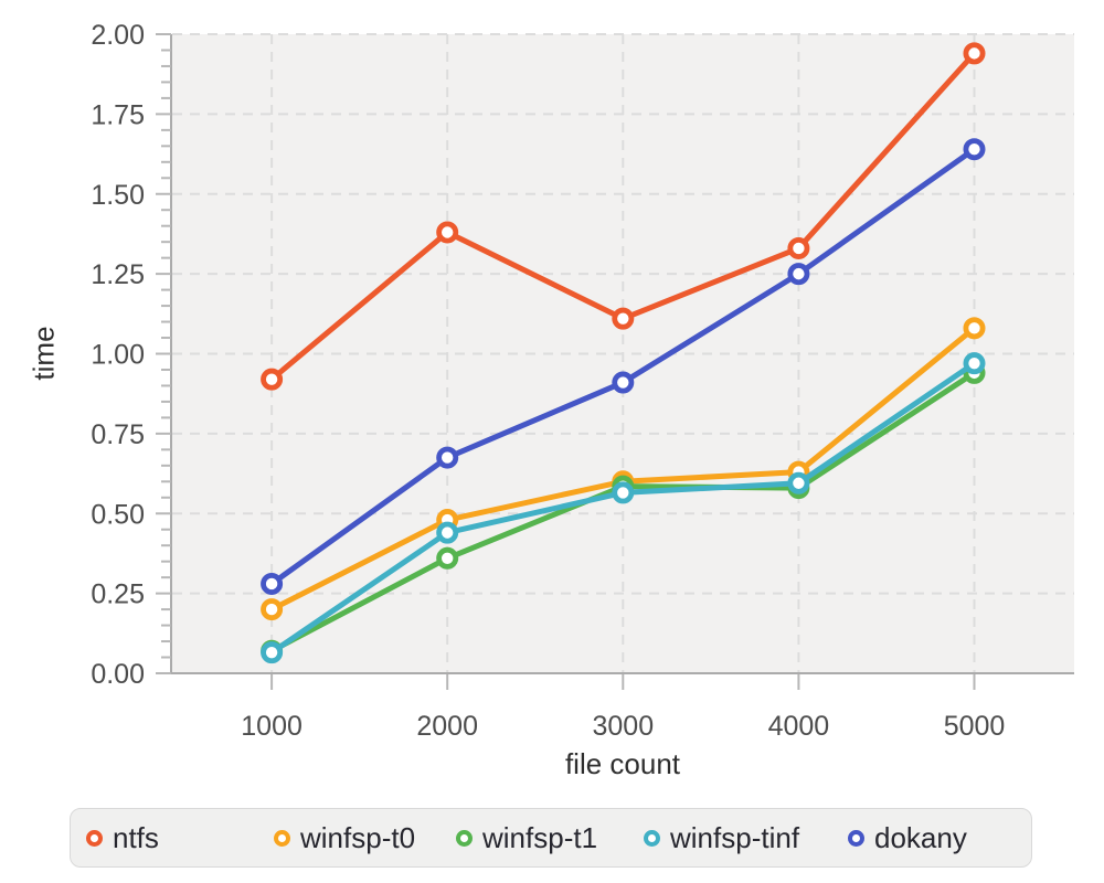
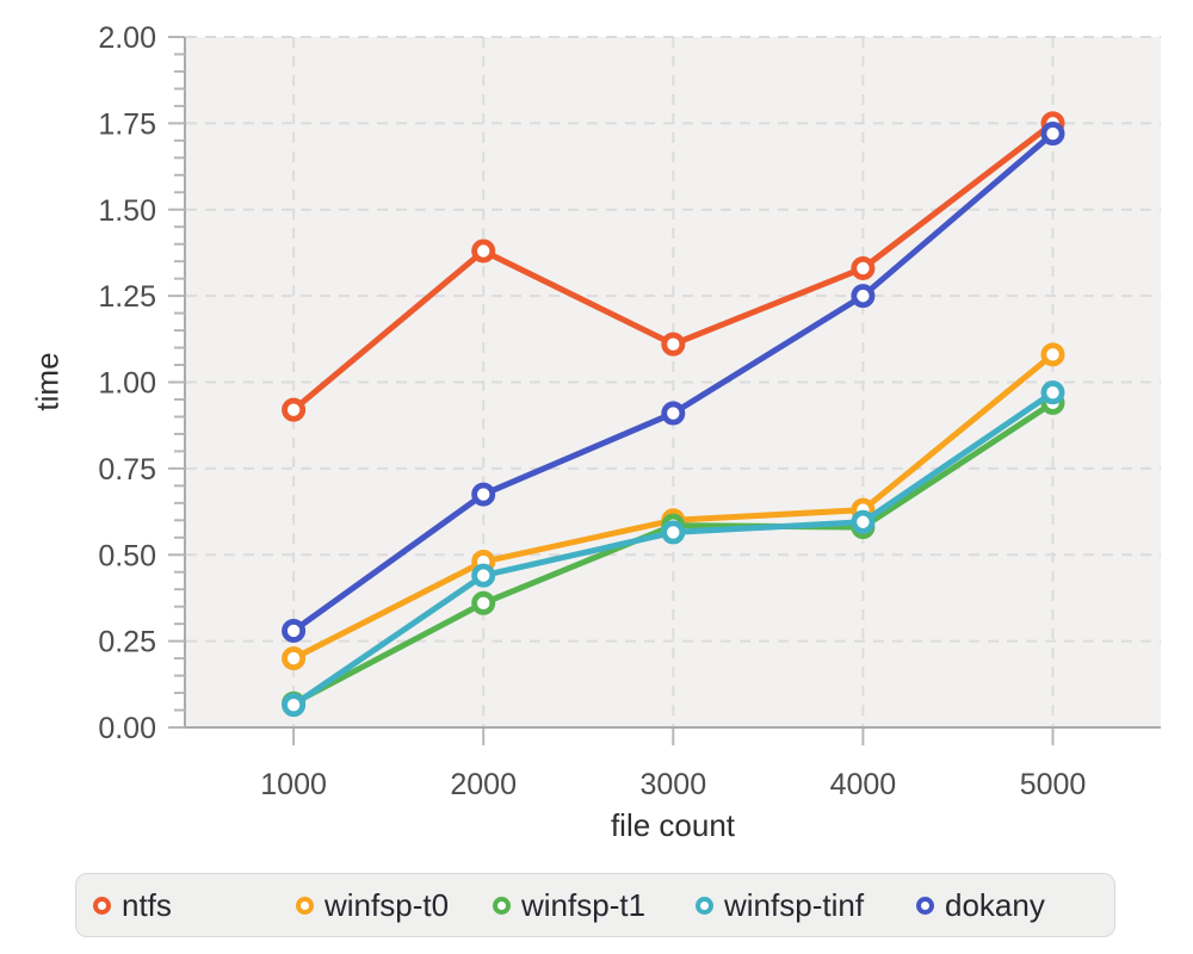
ntfs/5000: 1.94 -> 1.75
dokany/5000: 1.64 -> 1.72
